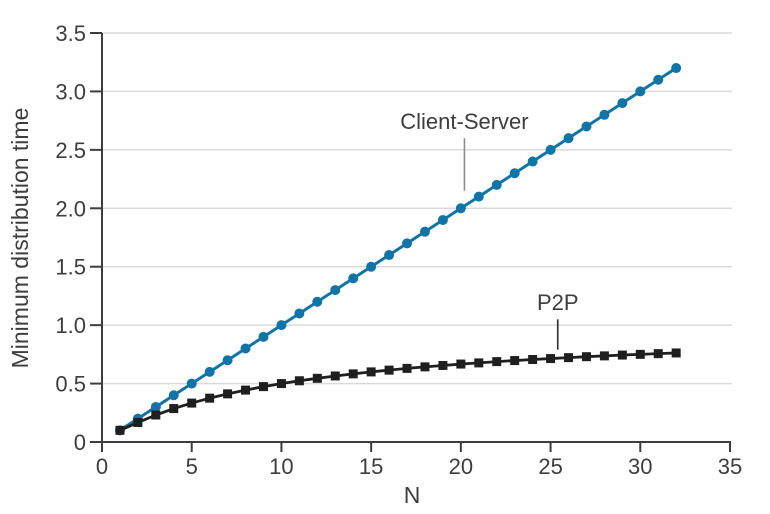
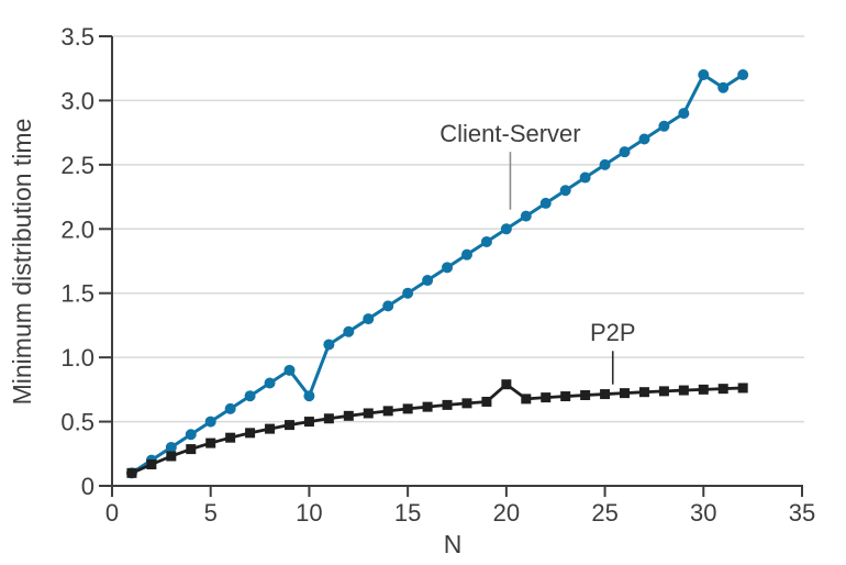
Client-Server/10: 1.0 -> 0.7
P2P/20: 0.67 -> 0.79
Client-Server/30: 3.0 -> 3.2
